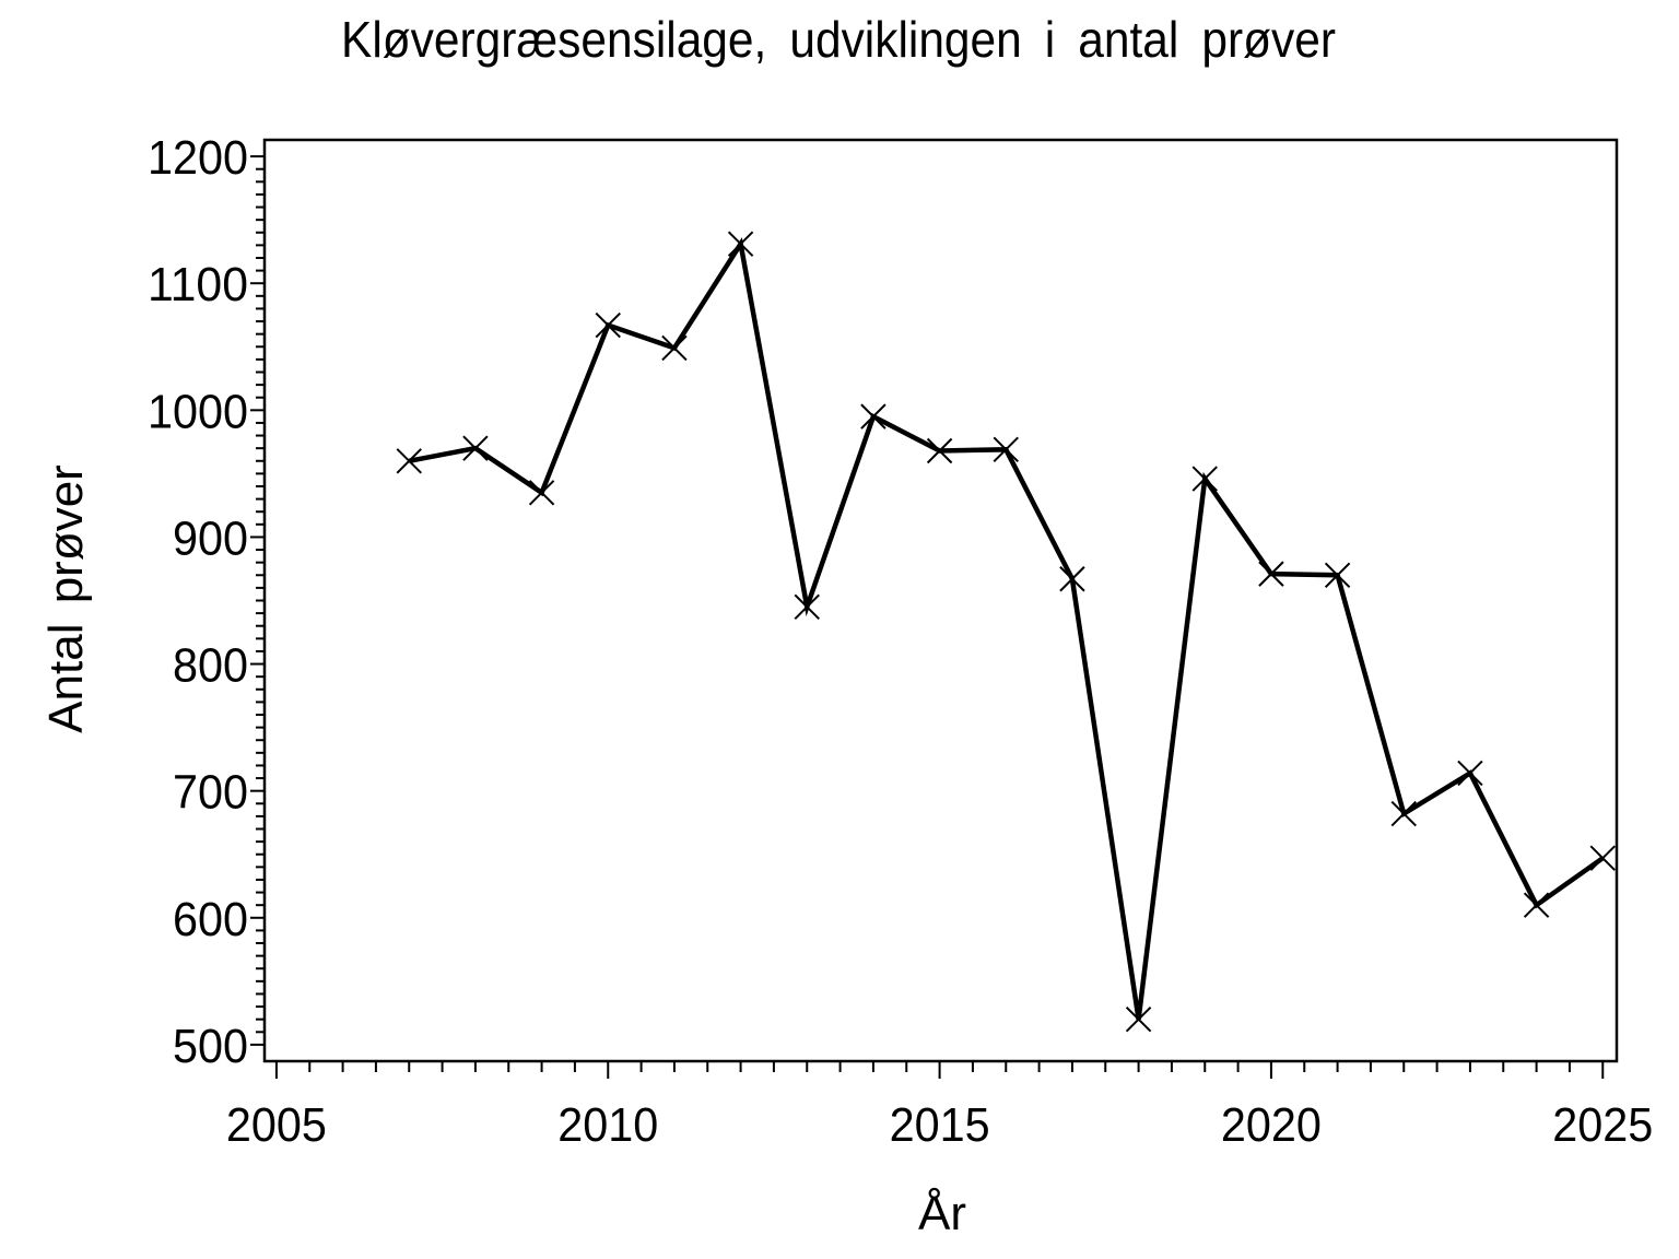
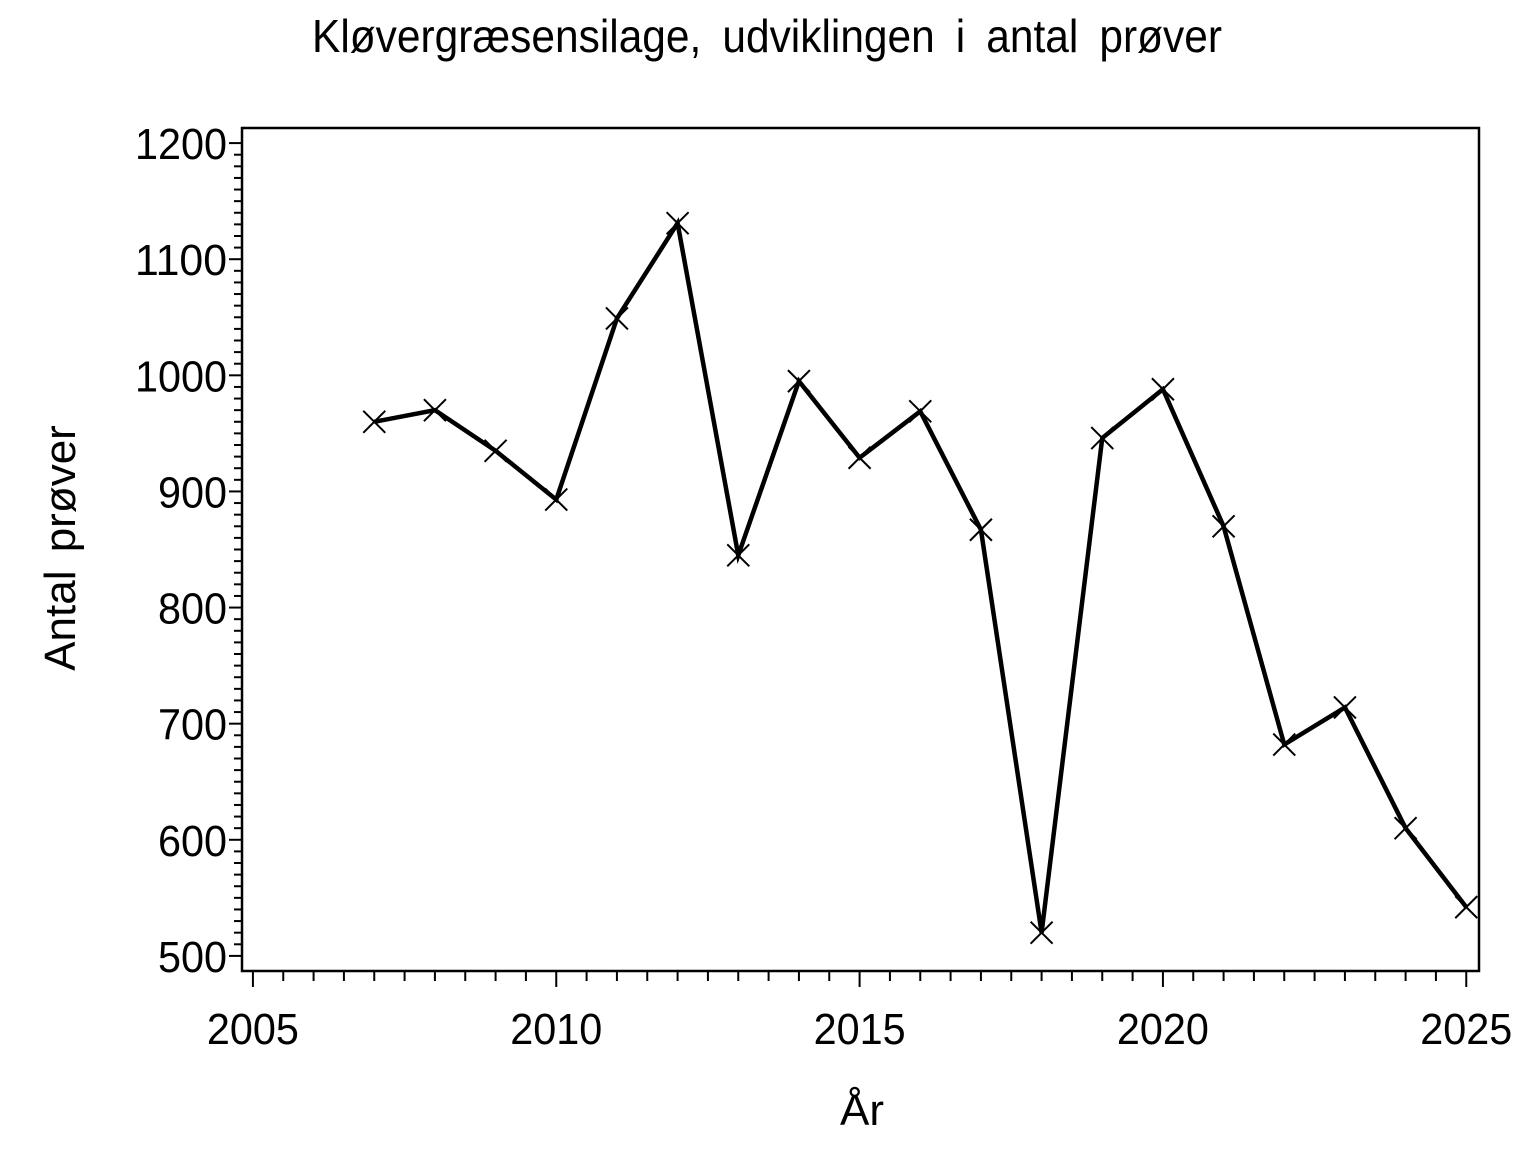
2010: 1067 -> 893
2015: 968 -> 929
2020: 871 -> 988
2025: 647 -> 542
